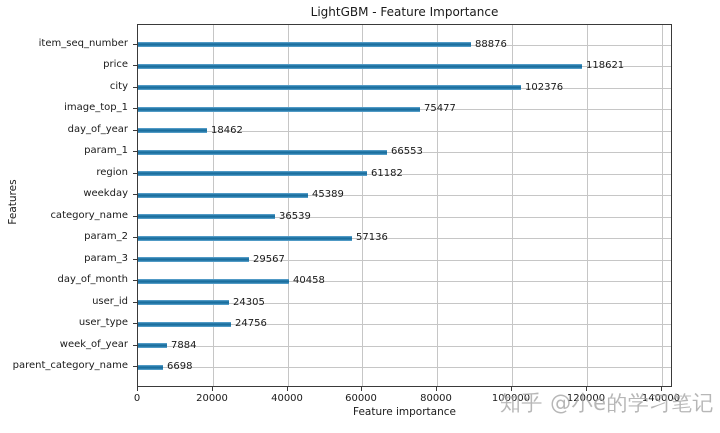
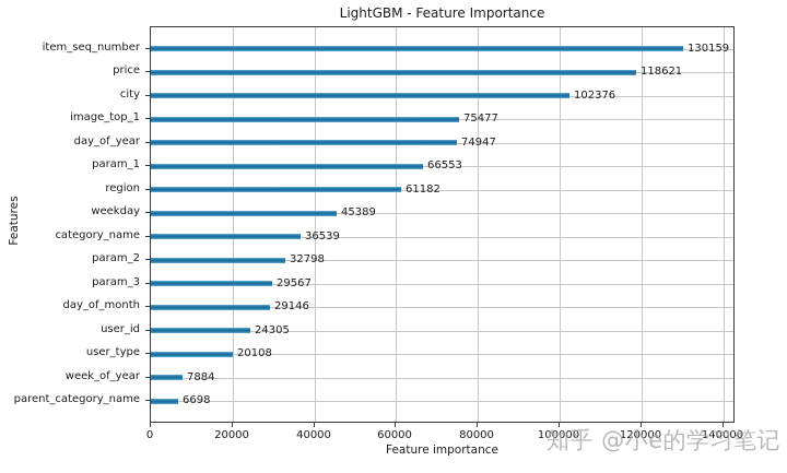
item_seq_number: 88876 -> 130159
day_of_year: 18462 -> 74947
param_2: 57136 -> 32798
day_of_month: 40458 -> 29146
user_type: 24756 -> 20108
